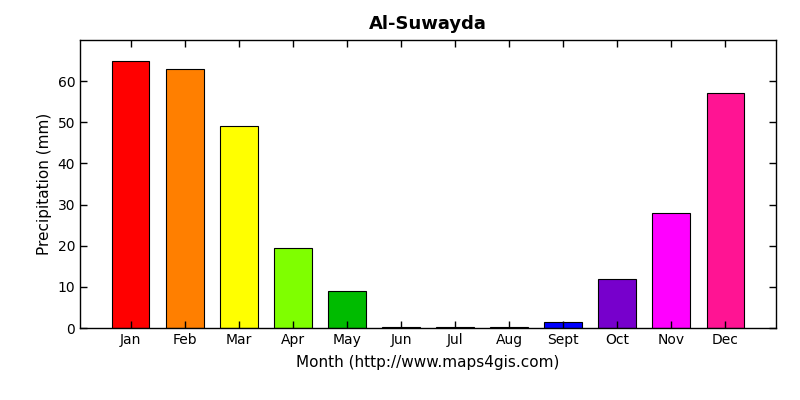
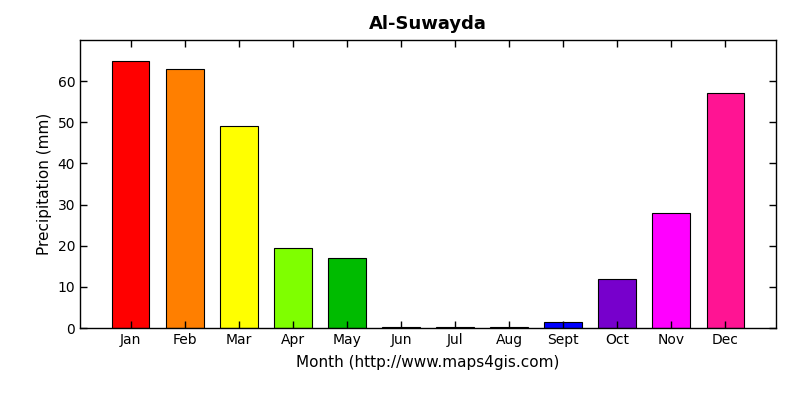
May: 9.0 -> 17.0
